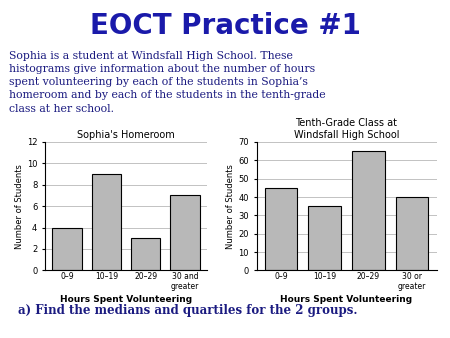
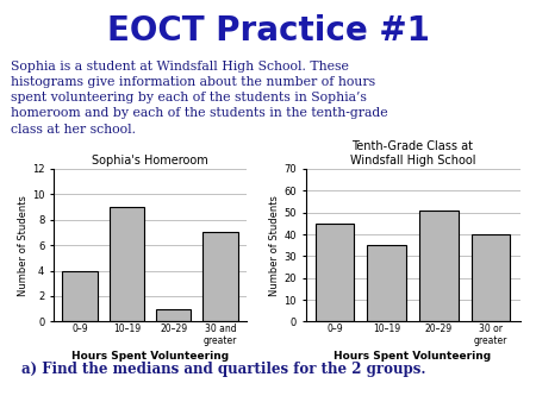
Sophia's Homeroom/20–29: 3 -> 1
Tenth-Grade Class at Windsfall High School/20–29: 65 -> 51
